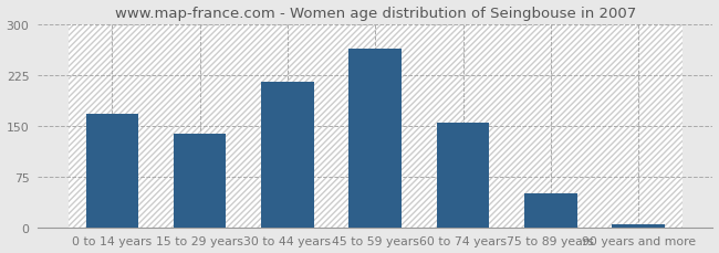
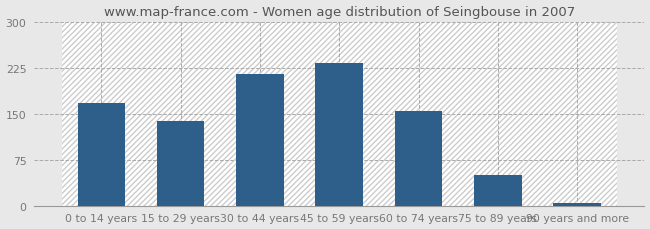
45 to 59 years: 264 -> 232
